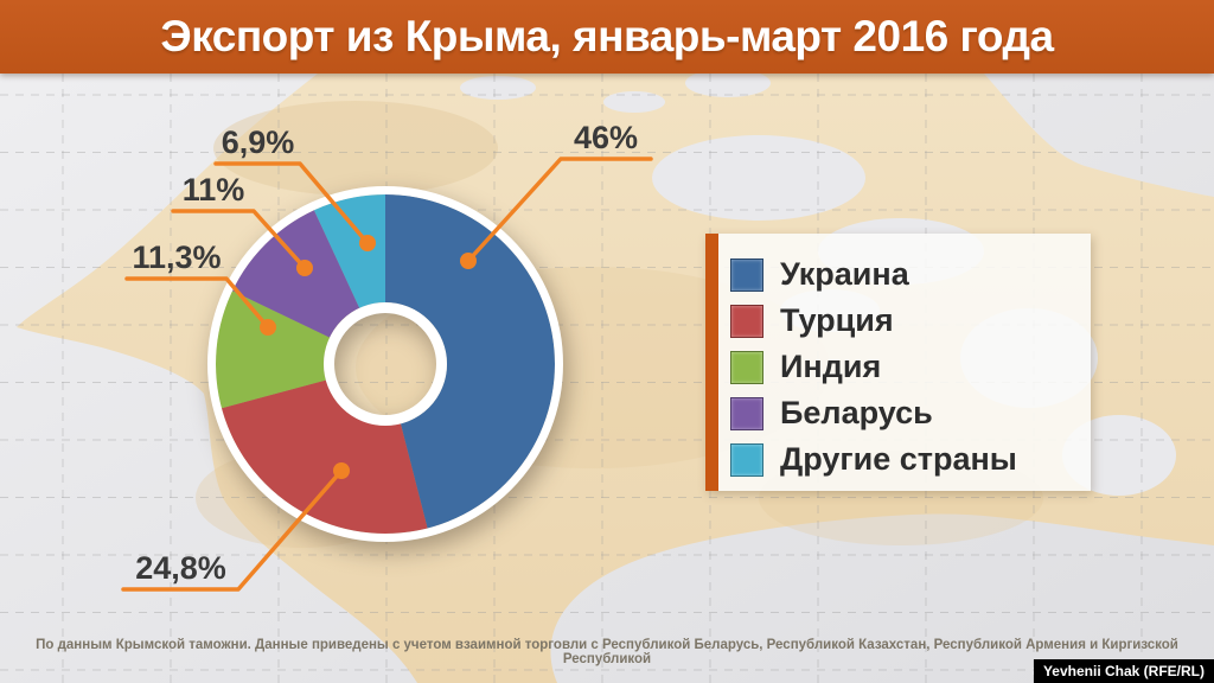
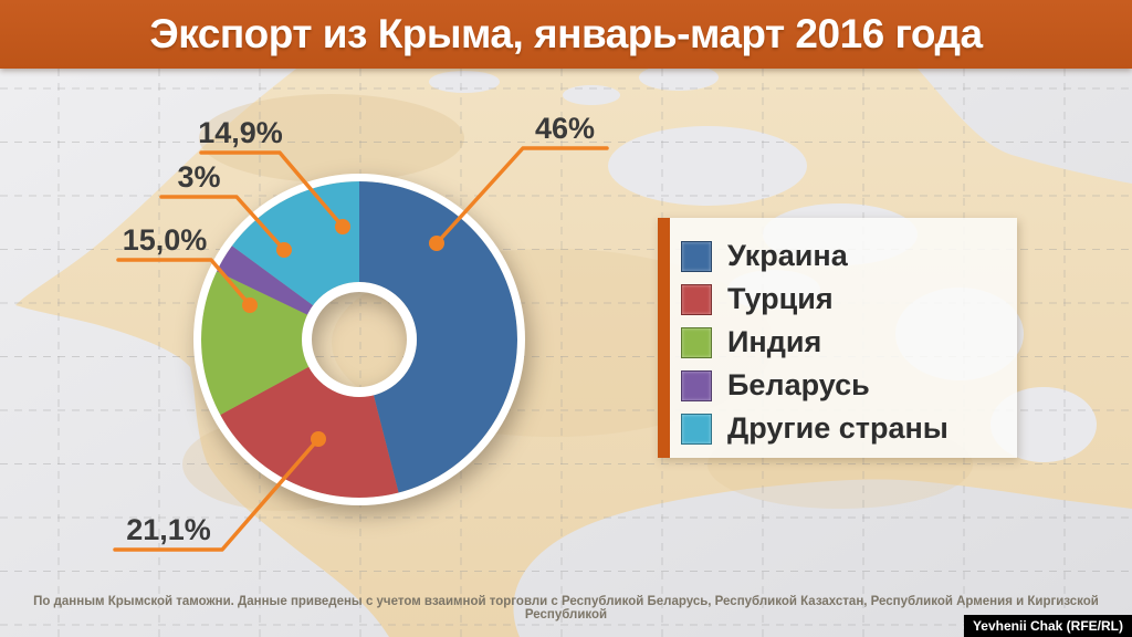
Турция: 24,8% -> 21,1%
Индия: 11,3% -> 15,0%
Беларусь: 11% -> 3%
Другие страны: 6,9% -> 14,9%
